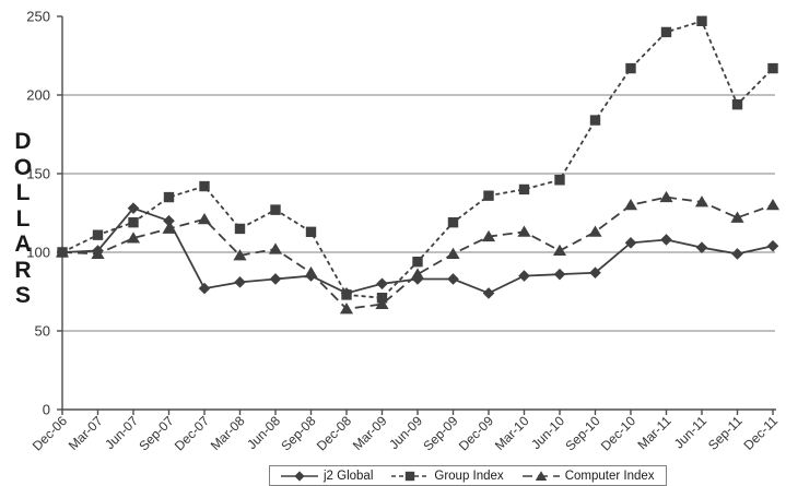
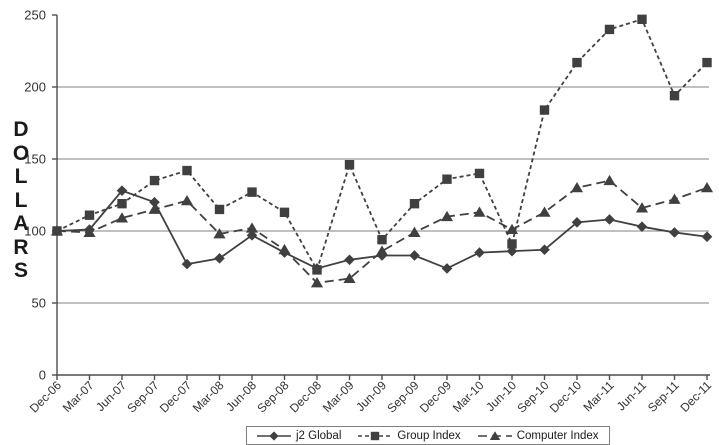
j2 Global/Jun-08: 83 -> 97
Group Index/Mar-09: 71 -> 146
Group Index/Jun-10: 146 -> 91
Computer Index/Jun-11: 132 -> 116
j2 Global/Dec-11: 104 -> 96
